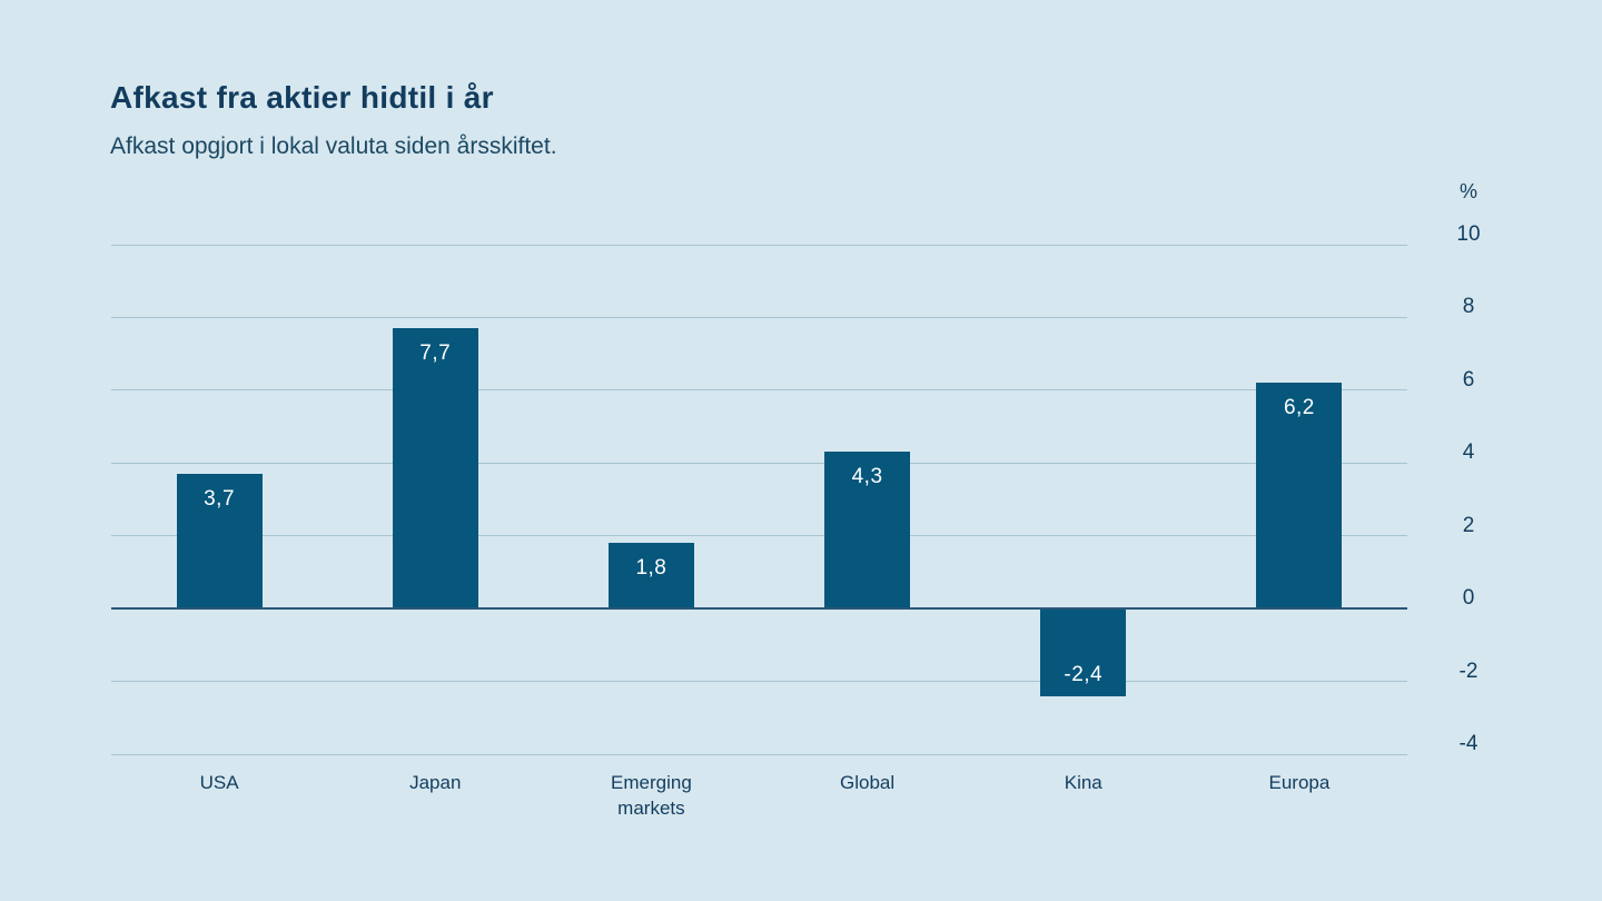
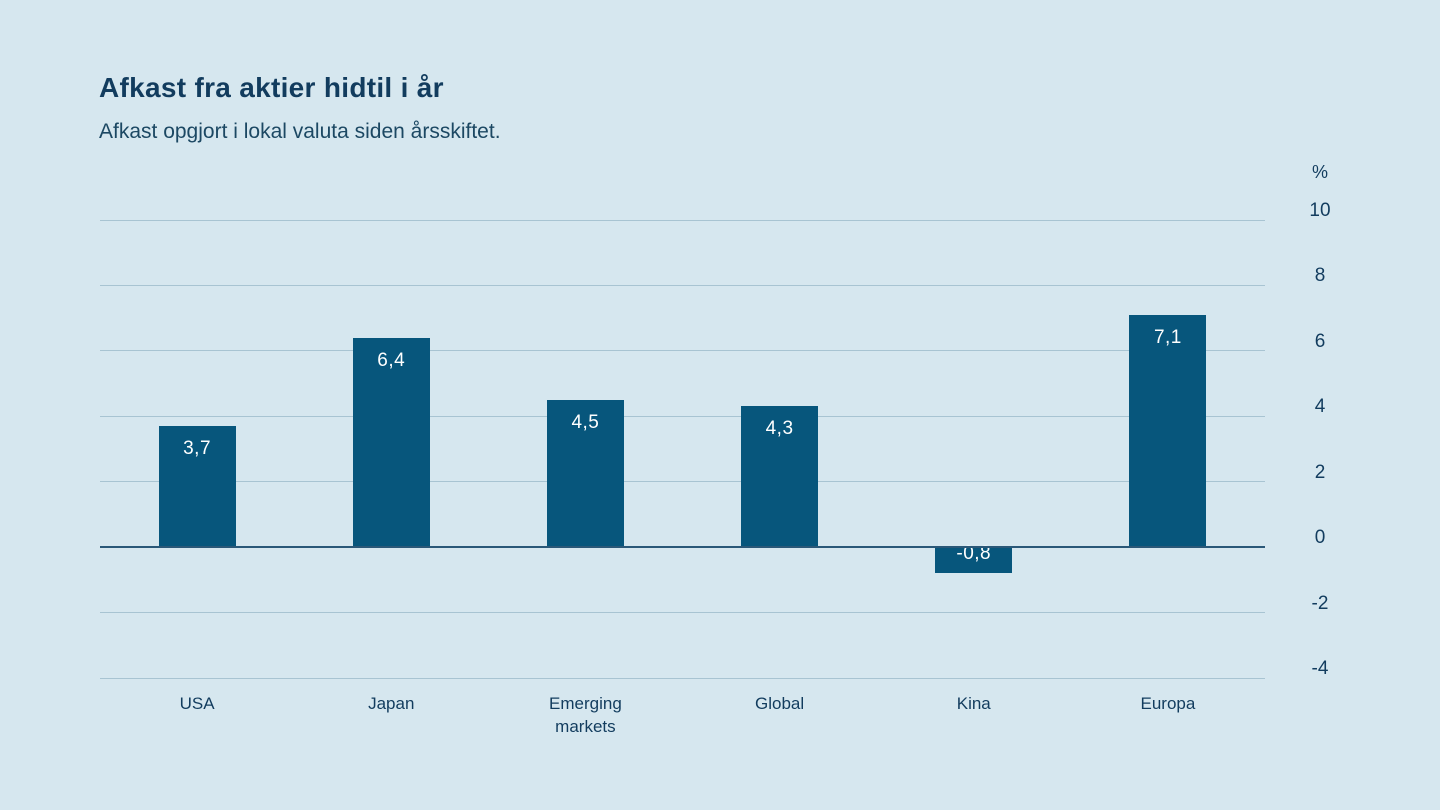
Japan: 7,7 -> 6,4
Emerging markets: 1,8 -> 4,5
Kina: -2,4 -> -0,8
Europa: 6,2 -> 7,1
